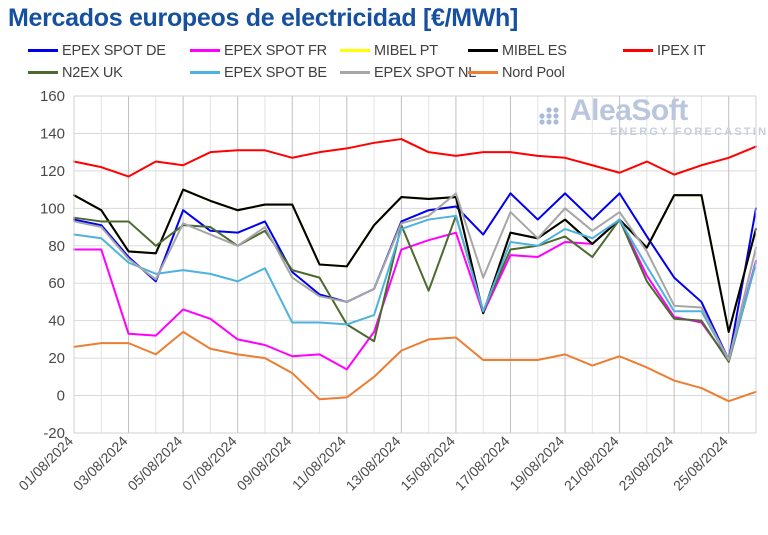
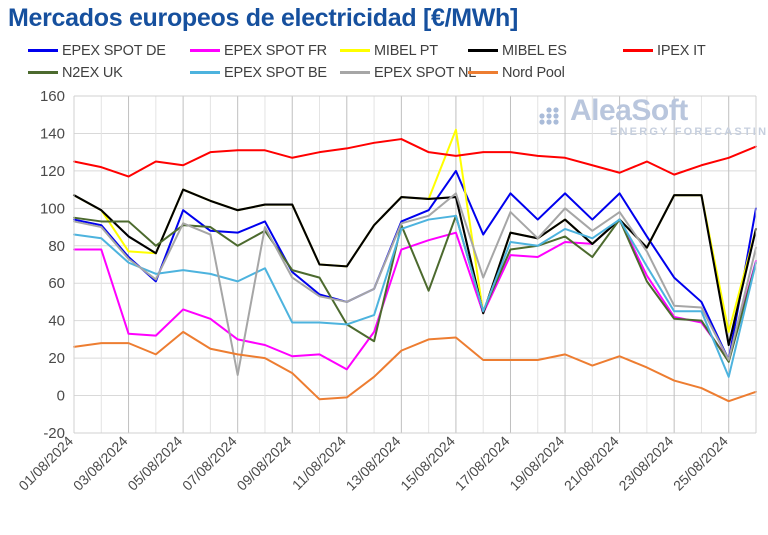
MIBEL ES/03/08/2024: 77 -> 85
EPEX SPOT NL/07/08/2024: 80 -> 11
EPEX SPOT DE/15/08/2024: 101 -> 120
MIBEL PT/15/08/2024: 106 -> 142
MIBEL ES/25/08/2024: 34 -> 27
EPEX SPOT BE/25/08/2024: 19 -> 10
